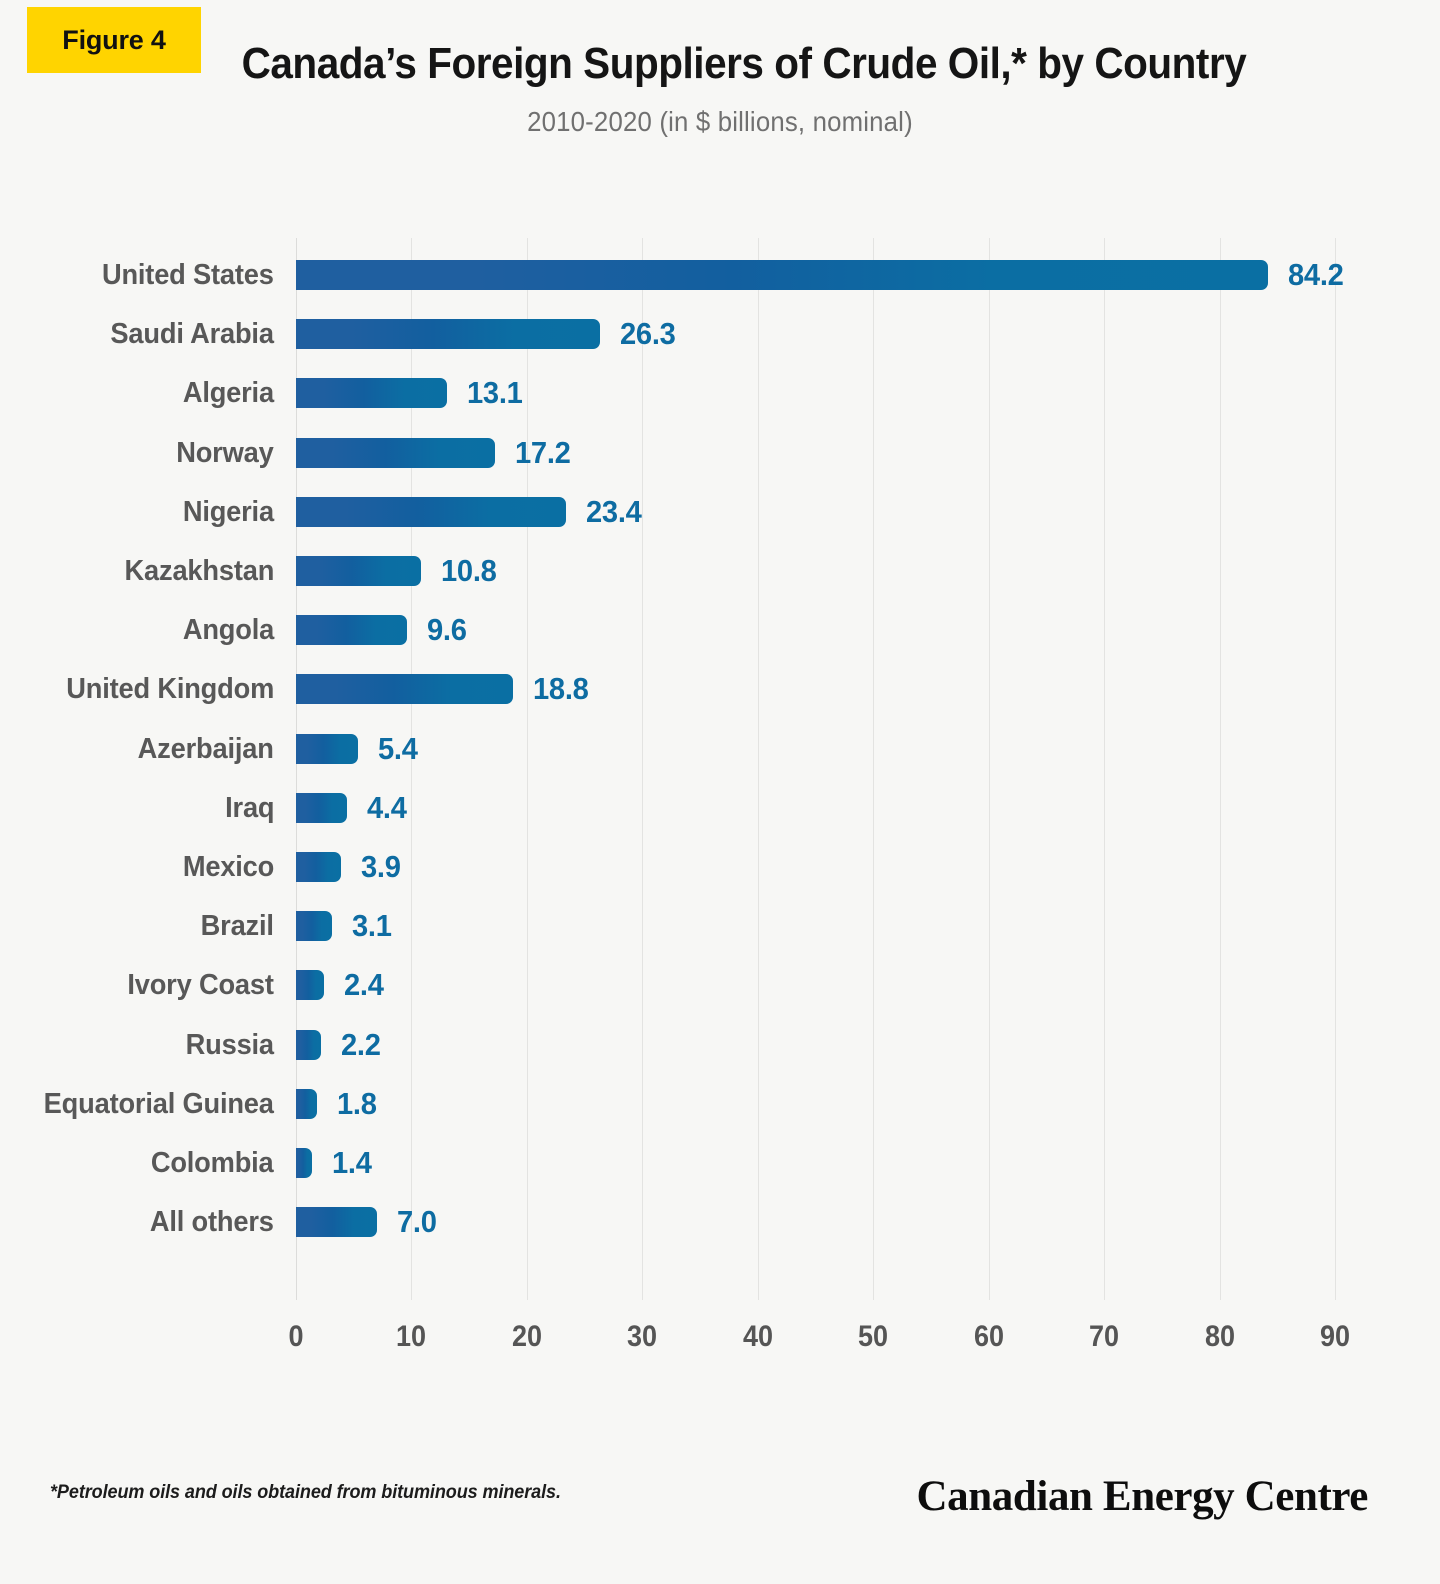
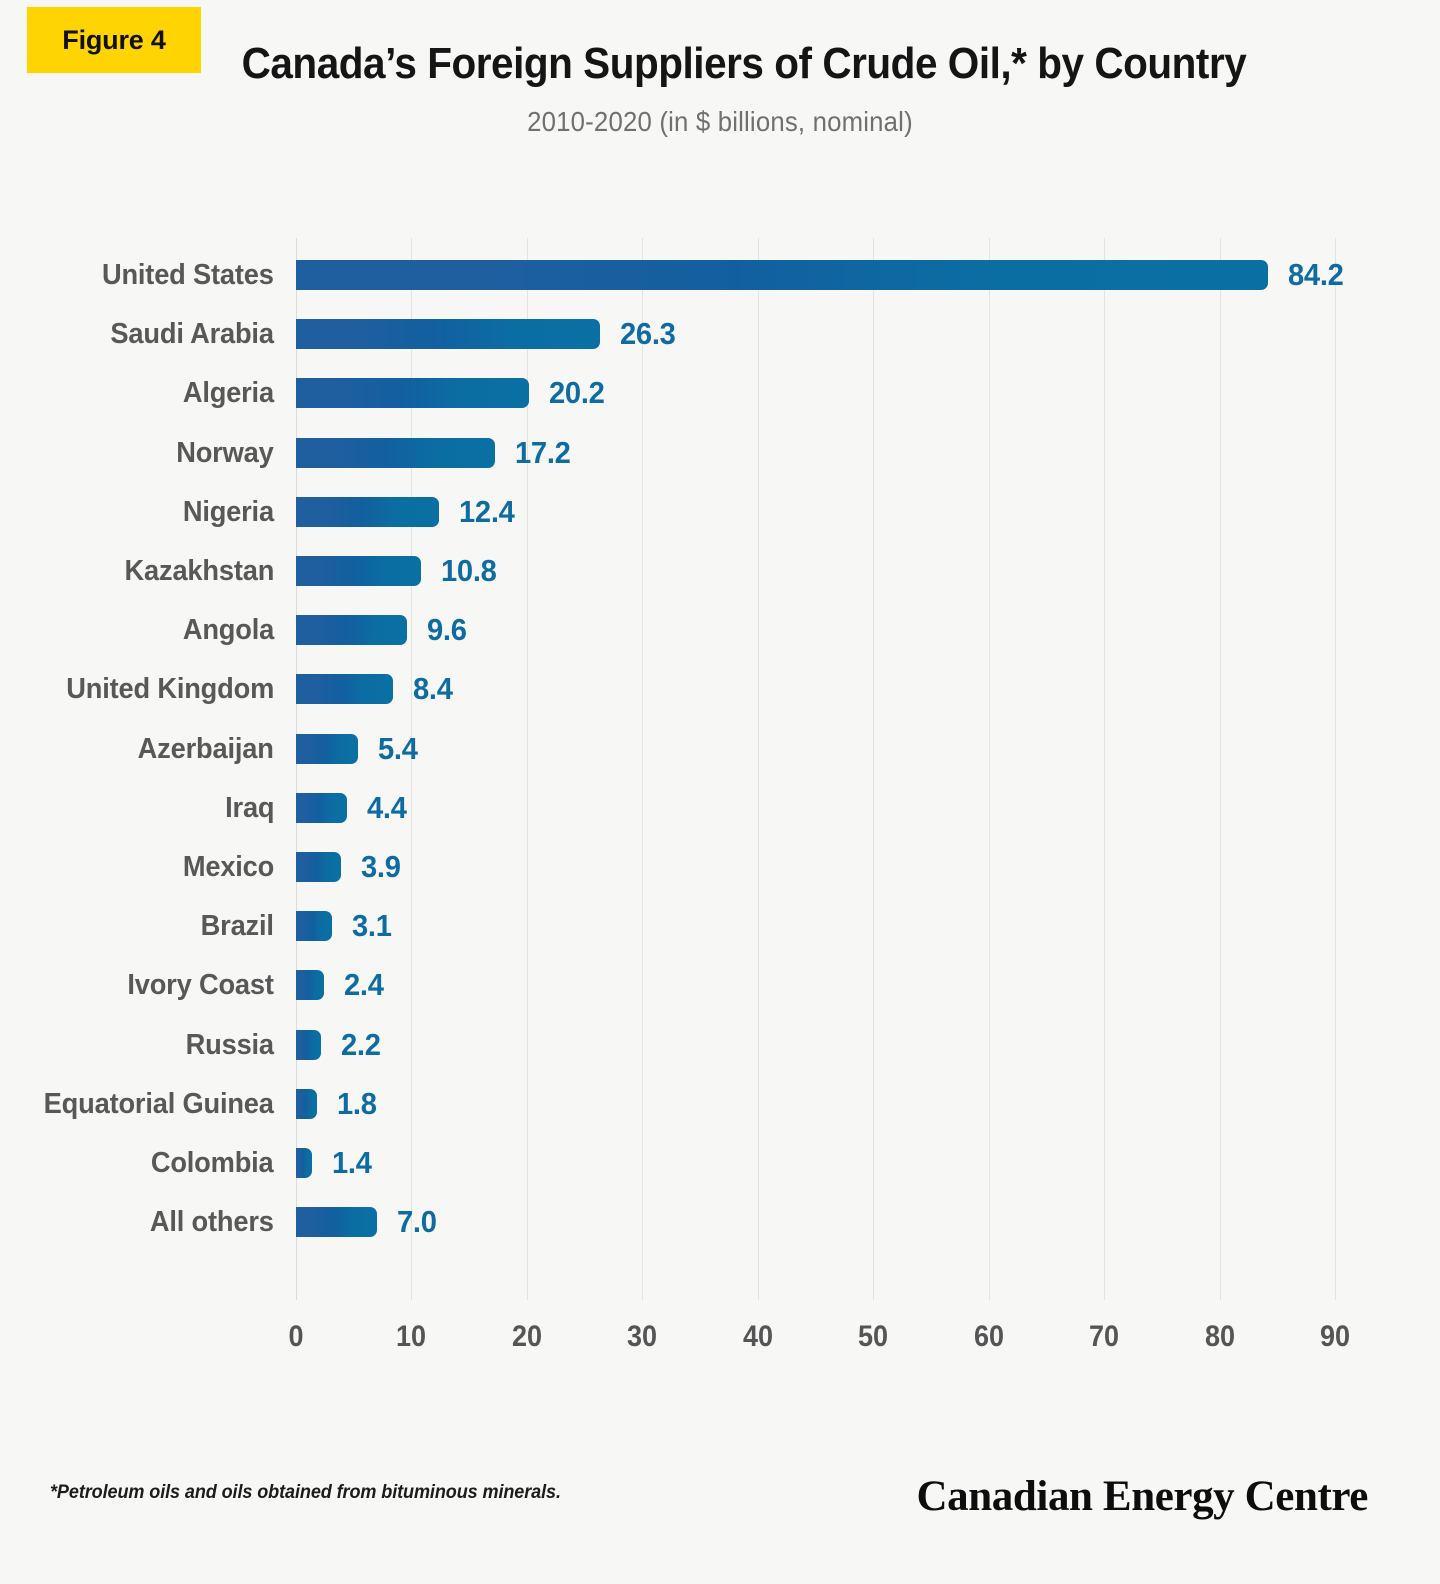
Algeria: 13.1 -> 20.2
Nigeria: 23.4 -> 12.4
United Kingdom: 18.8 -> 8.4
